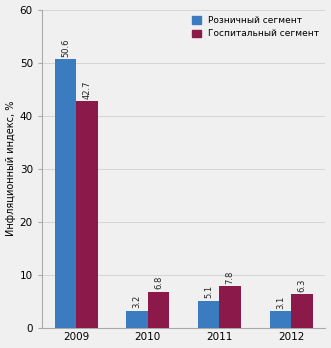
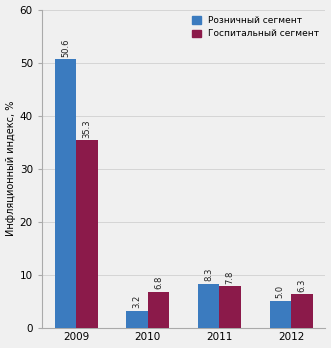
Госпитальный сегмент/2009: 42.7 -> 35.3
Розничный сегмент/2011: 5.1 -> 8.3
Розничный сегмент/2012: 3.1 -> 5.0
